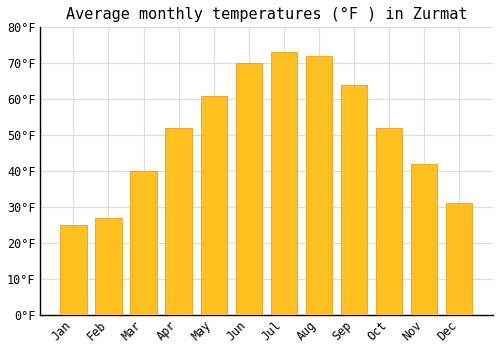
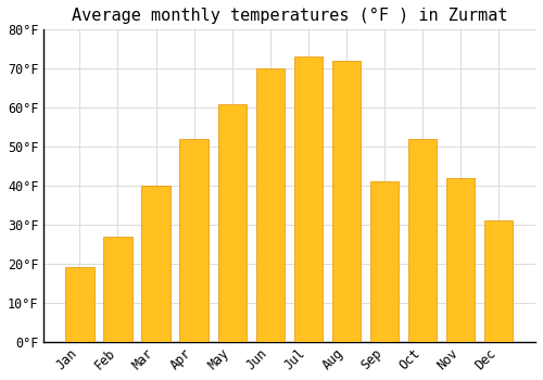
Jan: 25°F -> 19°F
Sep: 64°F -> 41°F
